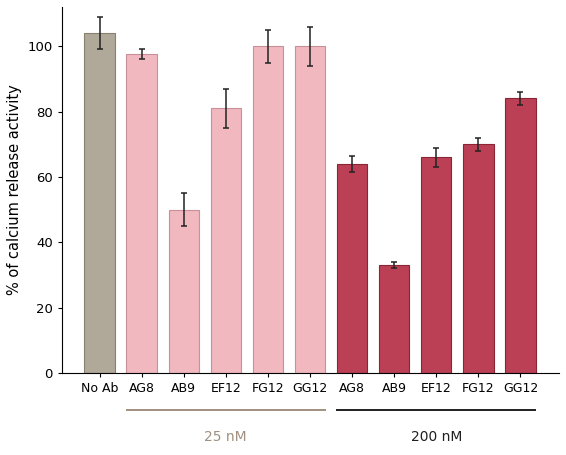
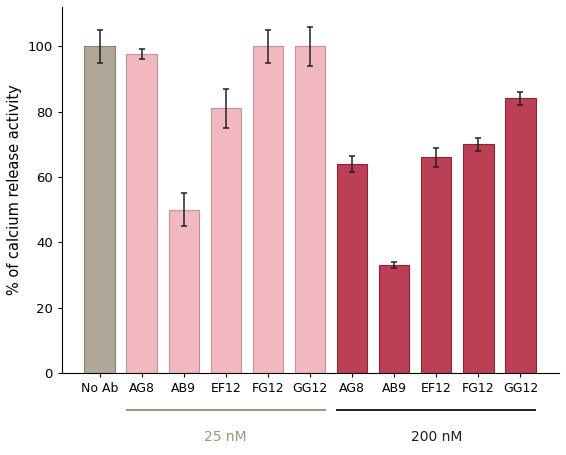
No Ab: 104.0 -> 100.0
